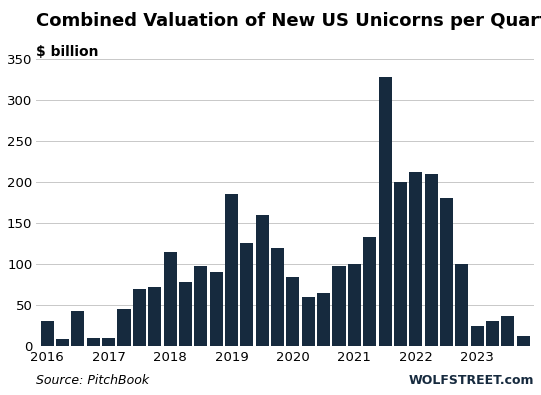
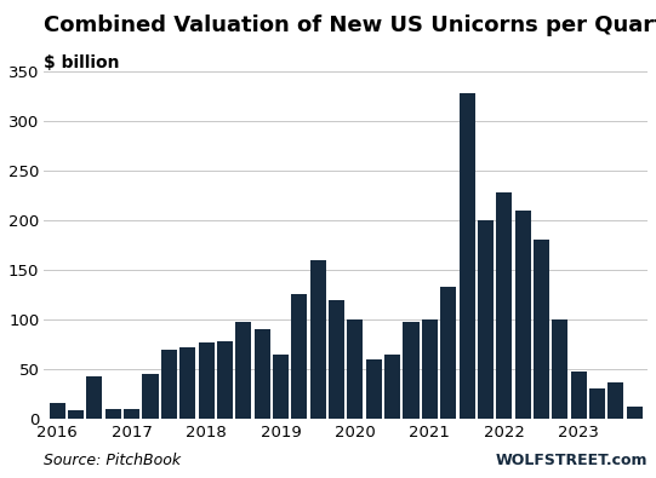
2016: 30 -> 16
2018: 114 -> 77
2019: 186 -> 65
2020: 84 -> 100
2022: 212 -> 228
2023: 24 -> 48
